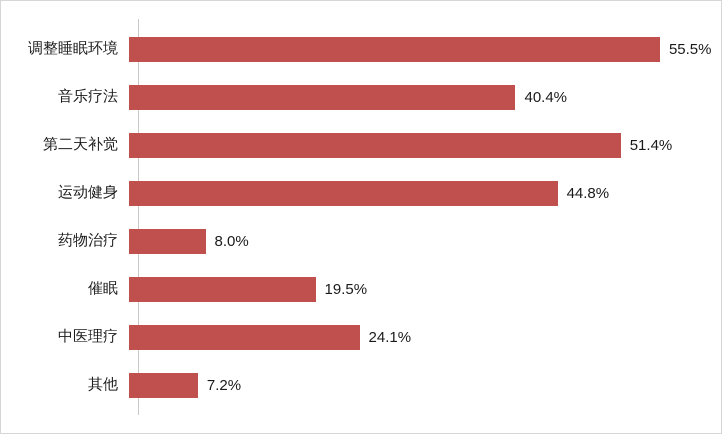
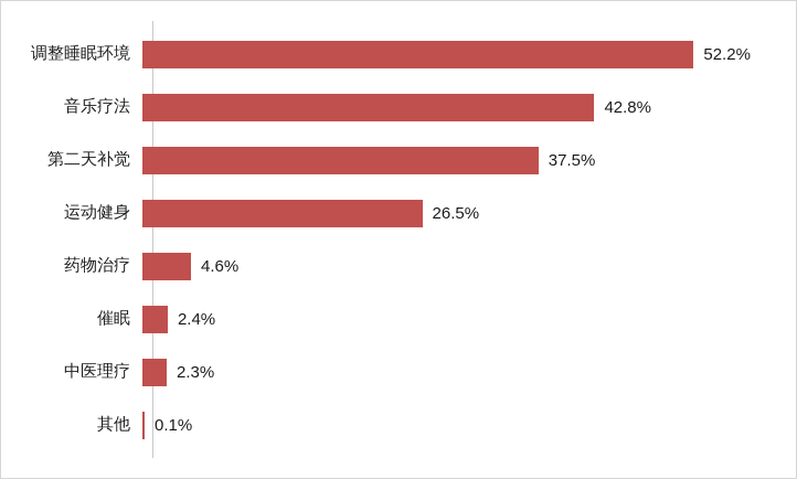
调整睡眠环境: 55.5% -> 52.2%
音乐疗法: 40.4% -> 42.8%
第二天补觉: 51.4% -> 37.5%
运动健身: 44.8% -> 26.5%
药物治疗: 8.0% -> 4.6%
催眠: 19.5% -> 2.4%
中医理疗: 24.1% -> 2.3%
其他: 7.2% -> 0.1%
